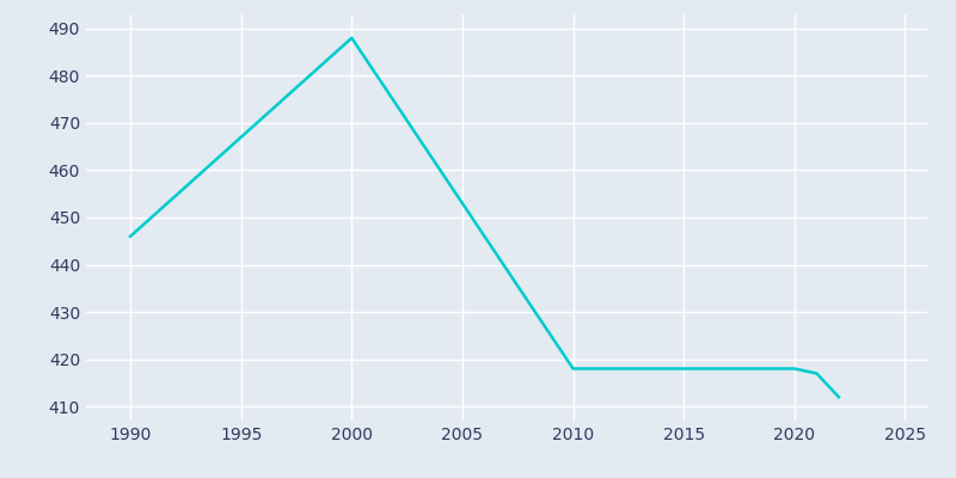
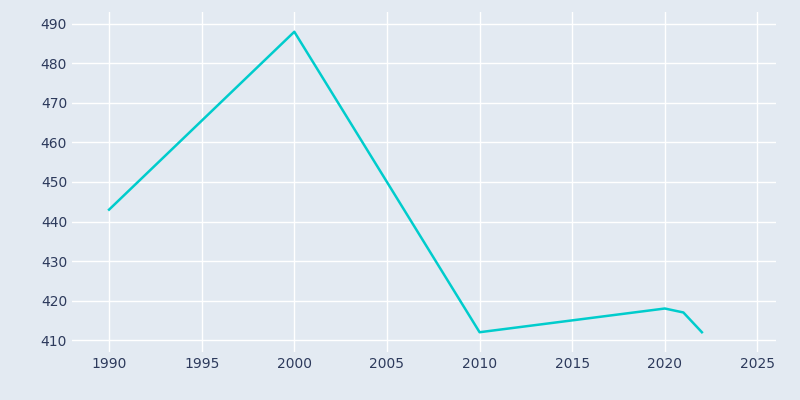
1990: 446 -> 443
2010: 418 -> 412
